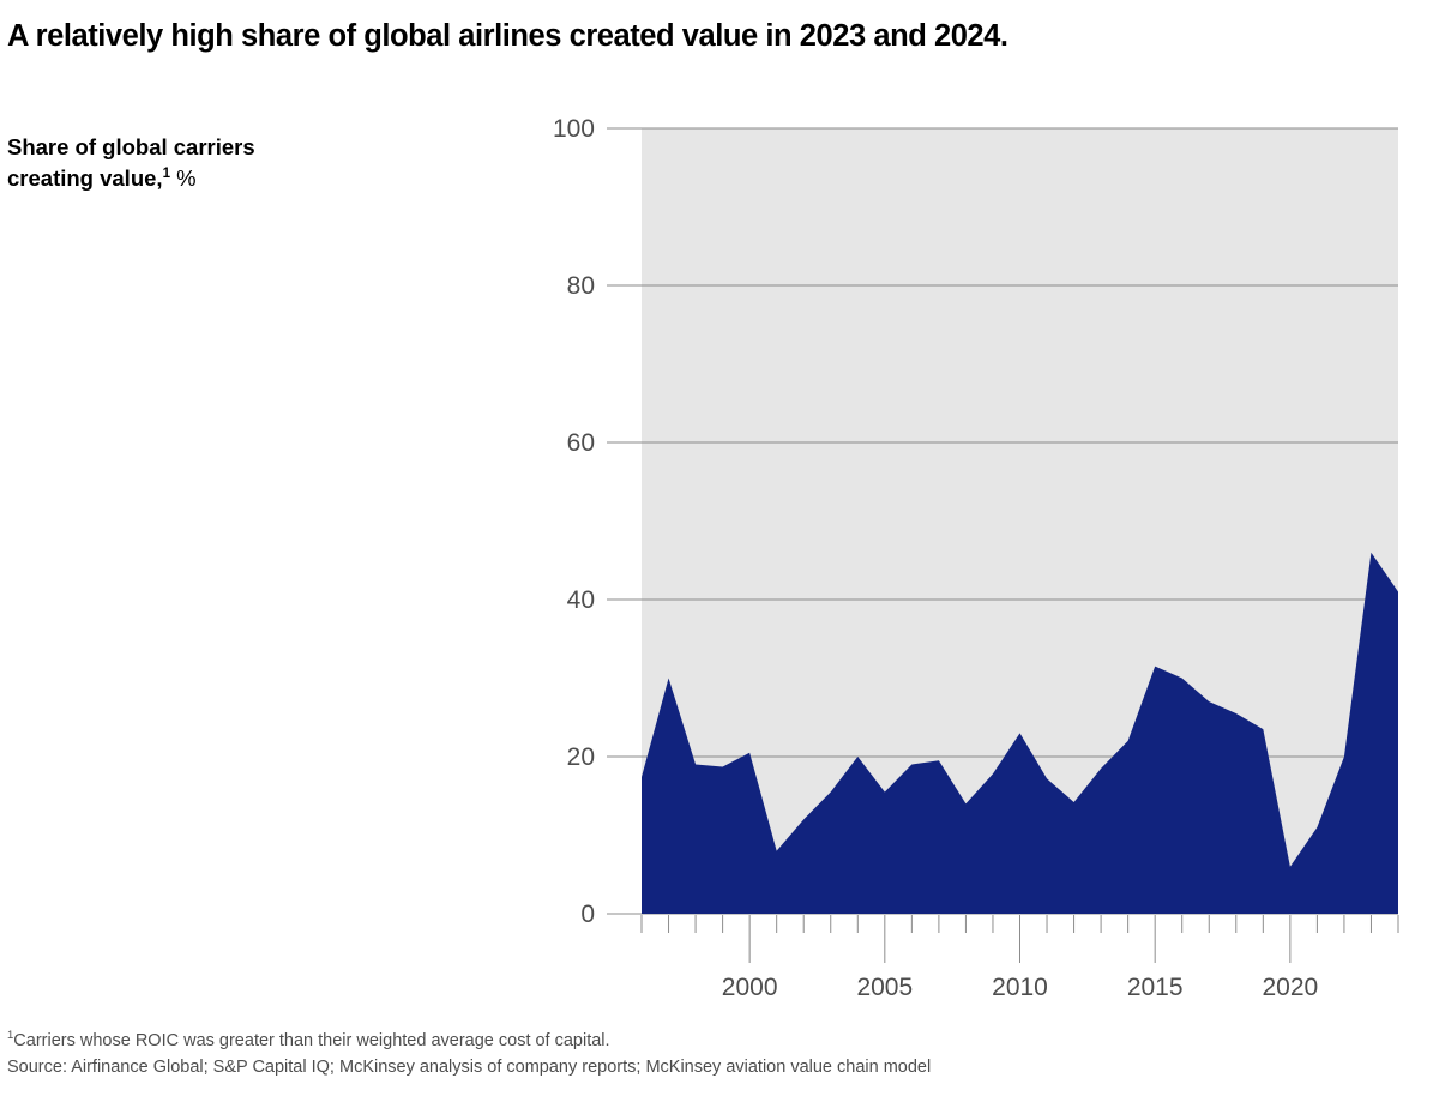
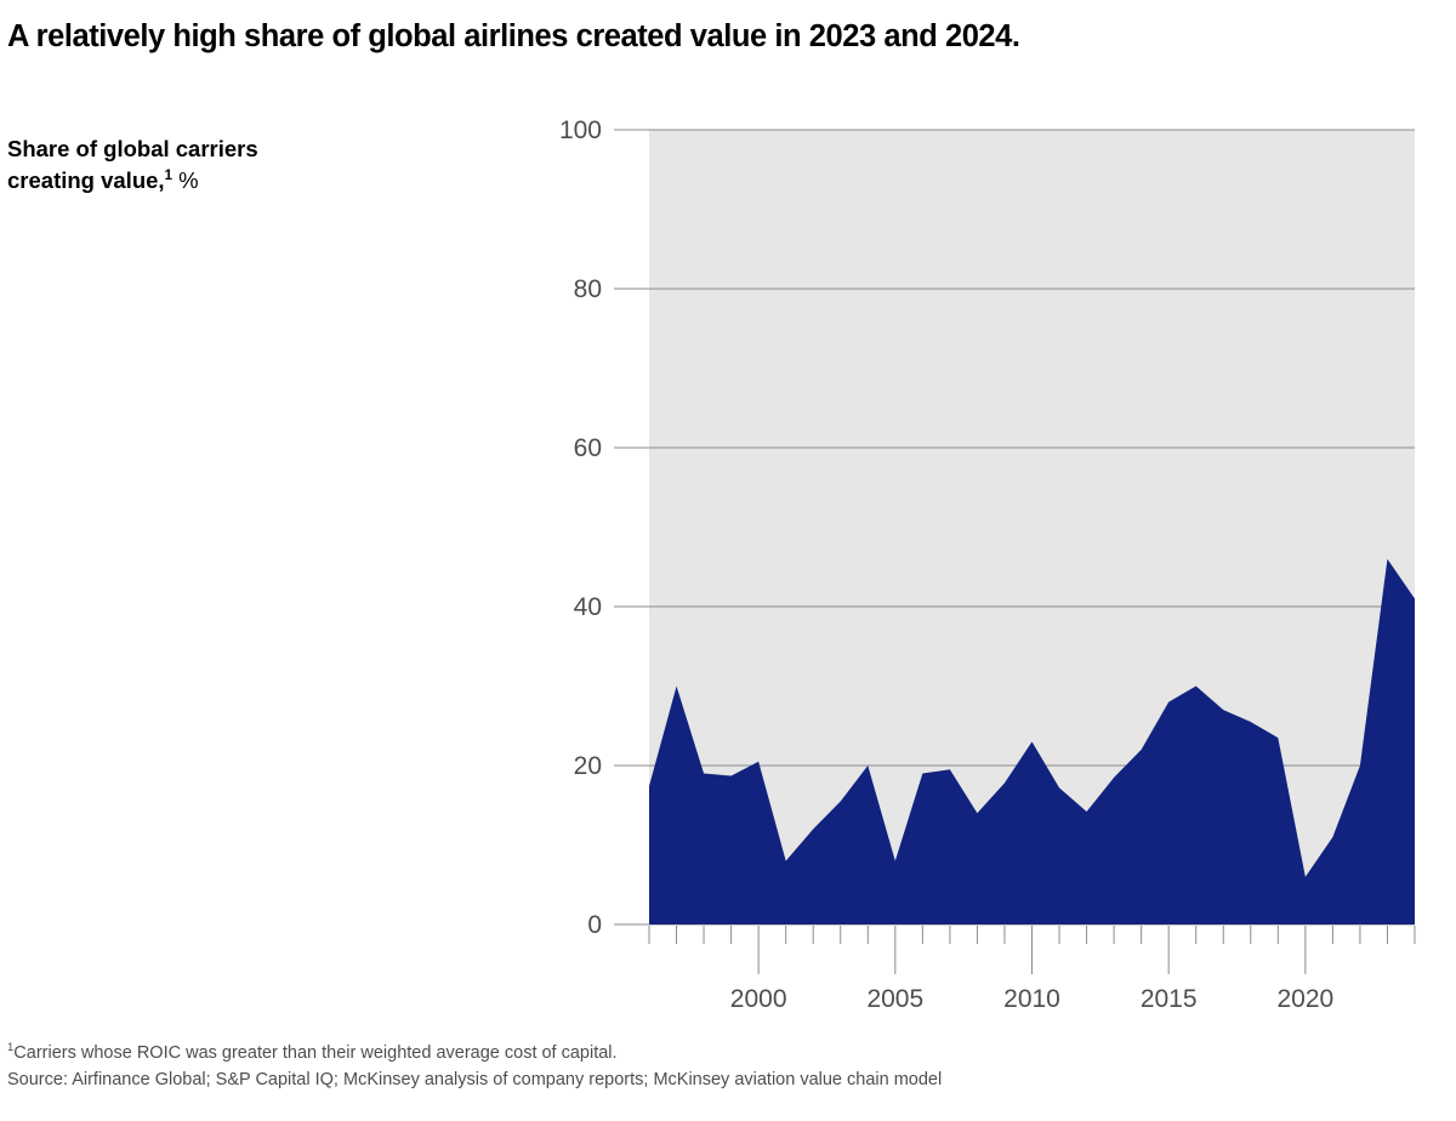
2005: 16 -> 8
2015: 32 -> 28
